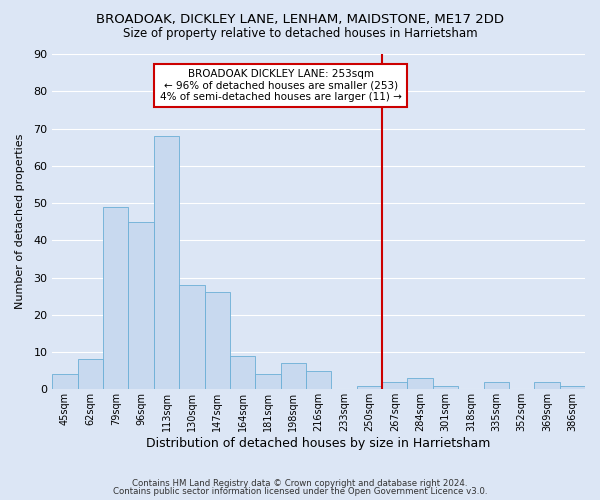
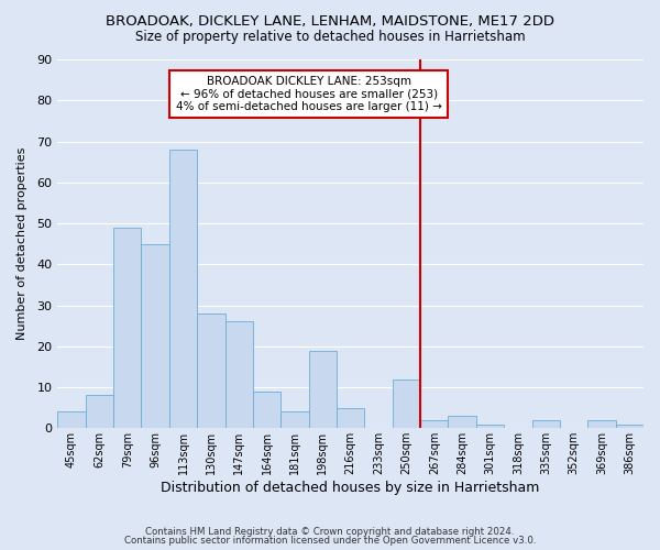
198sqm: 7 -> 19
250sqm: 1 -> 12
